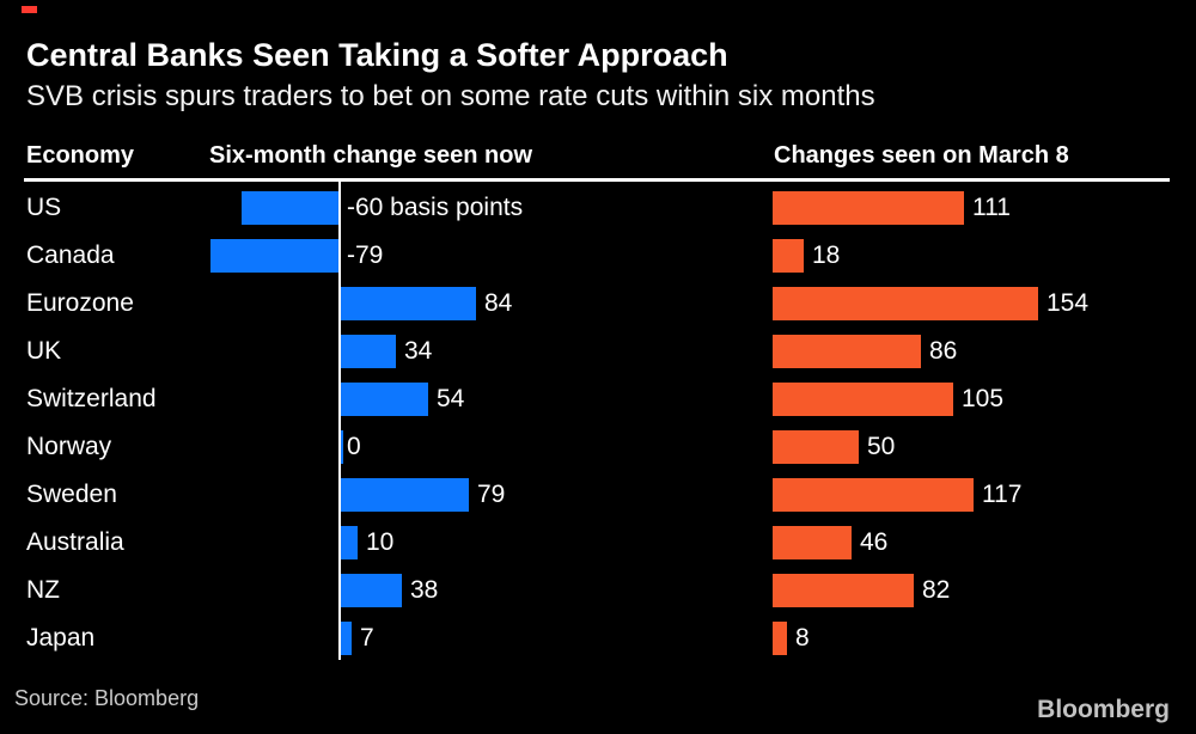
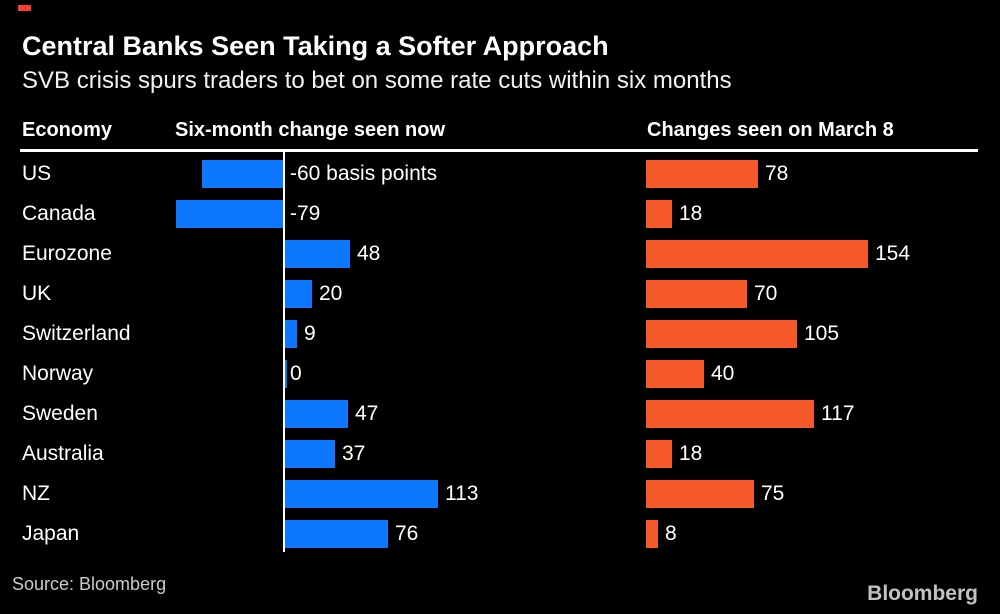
Changes seen on March 8/US: 111 -> 78
Six-month change seen now/Eurozone: 84 -> 48
Six-month change seen now/UK: 34 -> 20
Changes seen on March 8/UK: 86 -> 70
Six-month change seen now/Switzerland: 54 -> 9
Changes seen on March 8/Norway: 50 -> 40
Six-month change seen now/Sweden: 79 -> 47
Six-month change seen now/Australia: 10 -> 37
Changes seen on March 8/Australia: 46 -> 18
Six-month change seen now/NZ: 38 -> 113
Changes seen on March 8/NZ: 82 -> 75
Six-month change seen now/Japan: 7 -> 76
